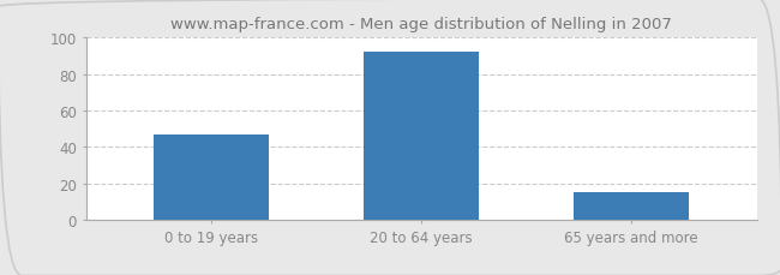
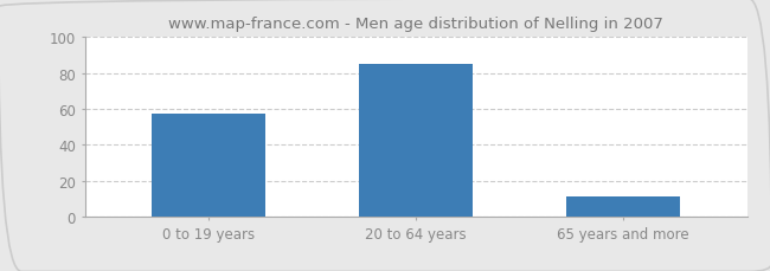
0 to 19 years: 47 -> 57
20 to 64 years: 92 -> 85
65 years and more: 15 -> 11
